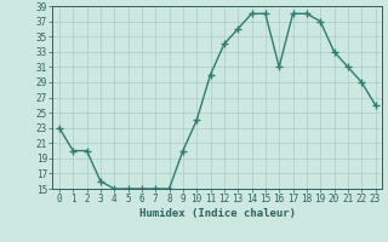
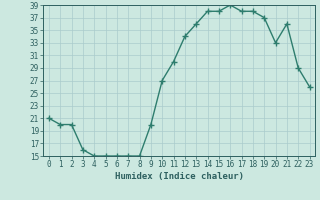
0: 23 -> 21
10: 24 -> 27
16: 31 -> 39
21: 31 -> 36
